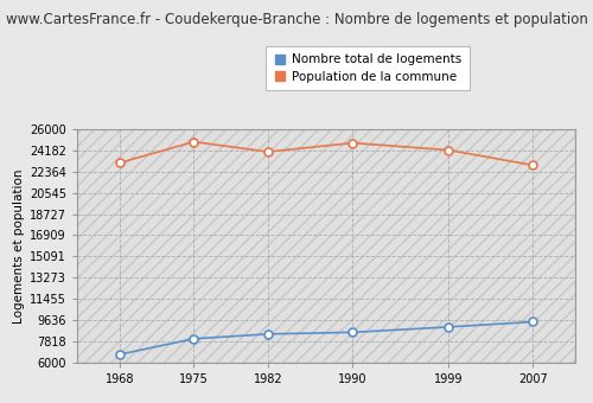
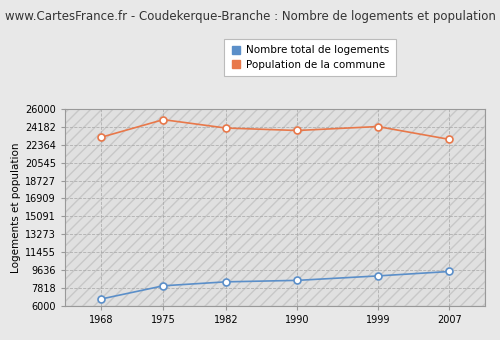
Population de la commune/1990: 24800 -> 23800
